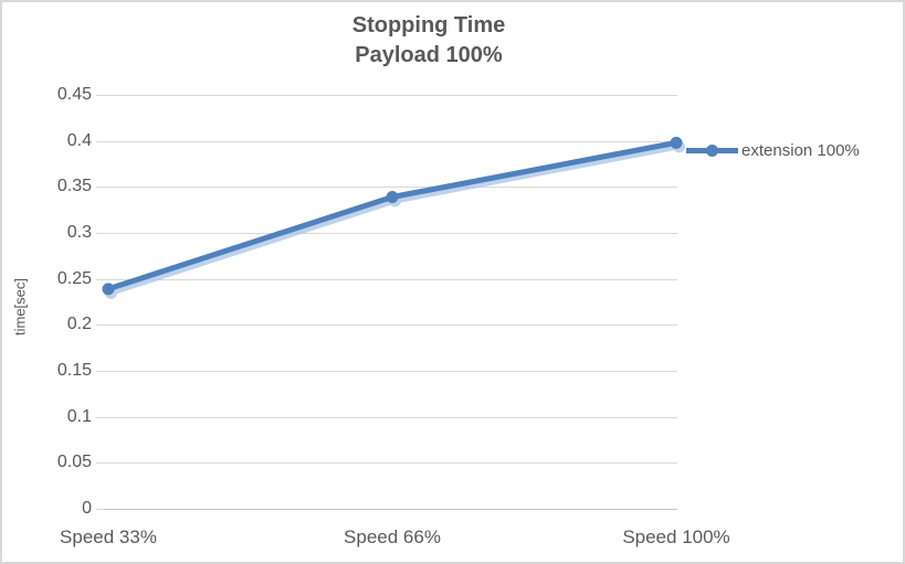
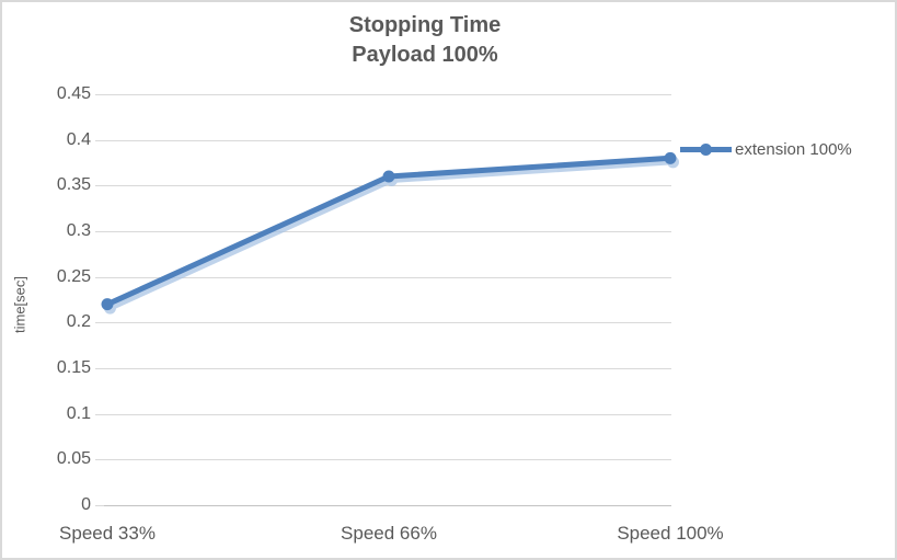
Speed 33%: 0.24 -> 0.22
Speed 66%: 0.34 -> 0.36
Speed 100%: 0.40 -> 0.38
